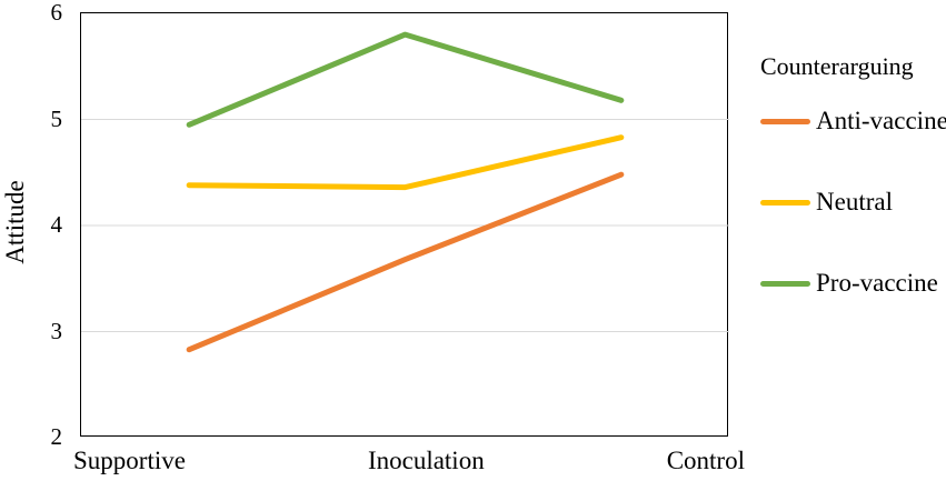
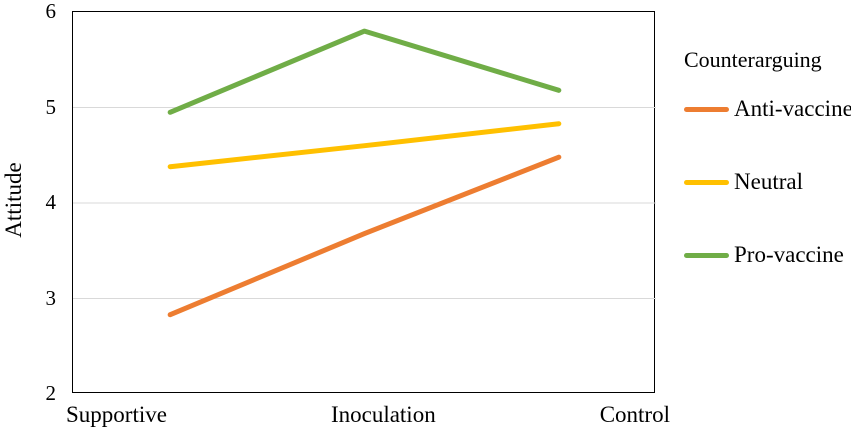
Neutral/Inoculation: 4.4 -> 4.6
